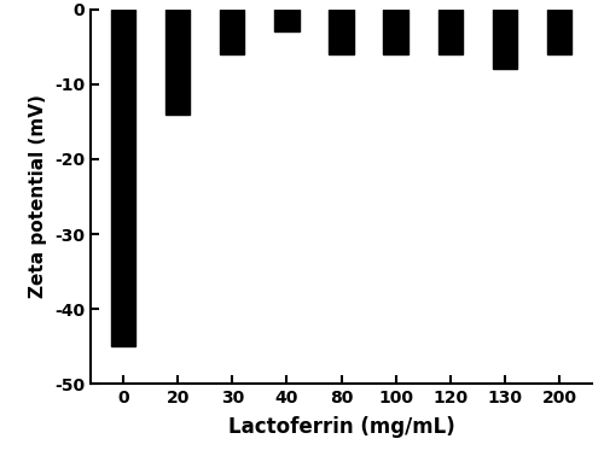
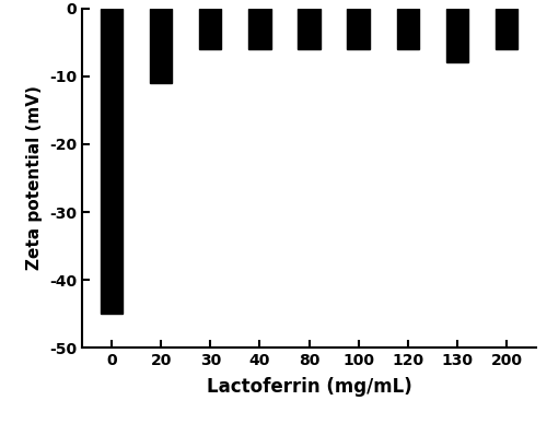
20: -14 -> -11
40: -3 -> -6
